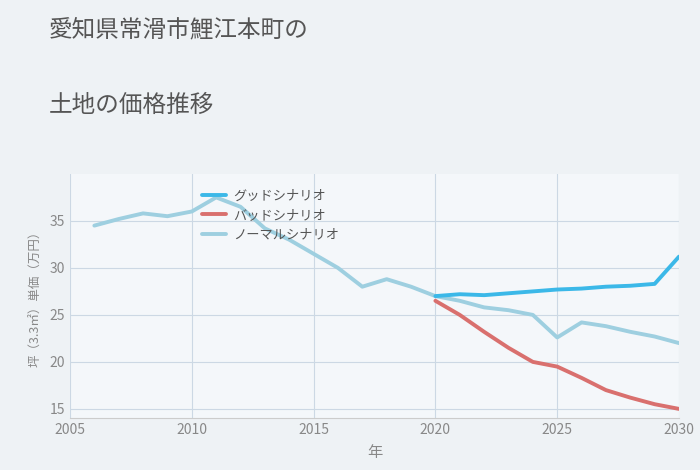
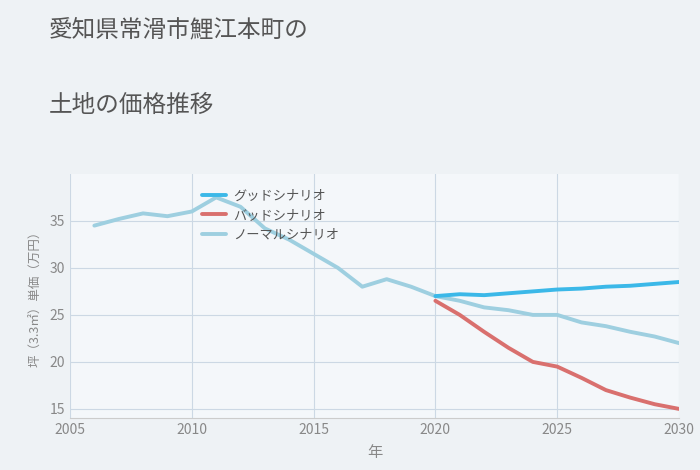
ノーマルシナリオ/2025: 22.6 -> 25.0
グッドシナリオ/2030: 31.2 -> 28.5
